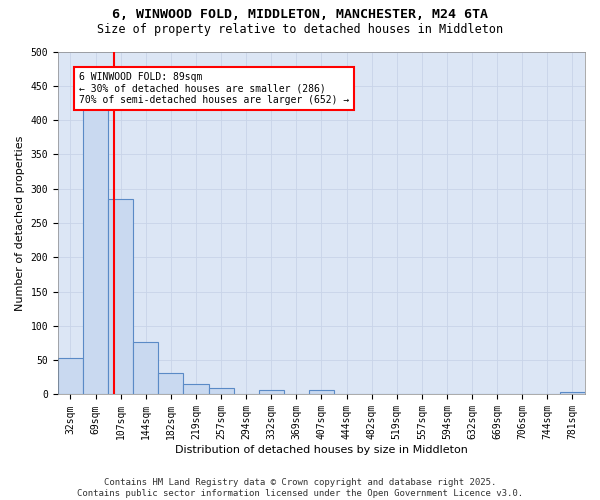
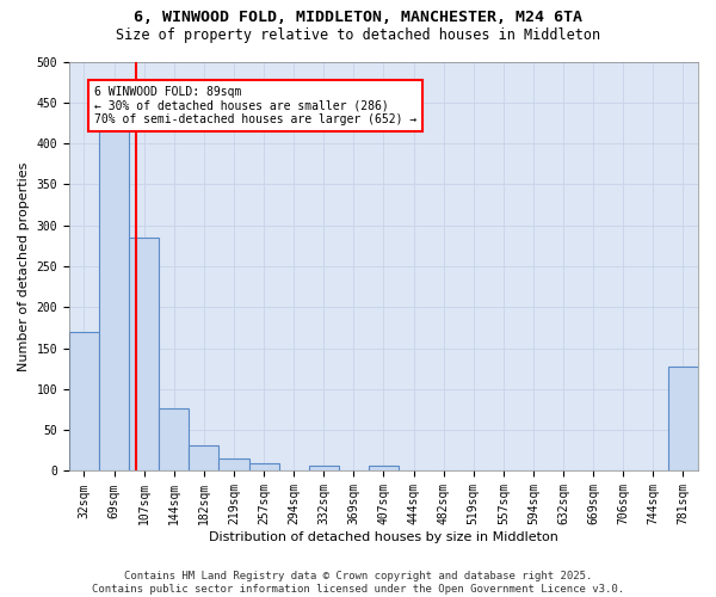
32sqm: 53 -> 170
781sqm: 3 -> 128
